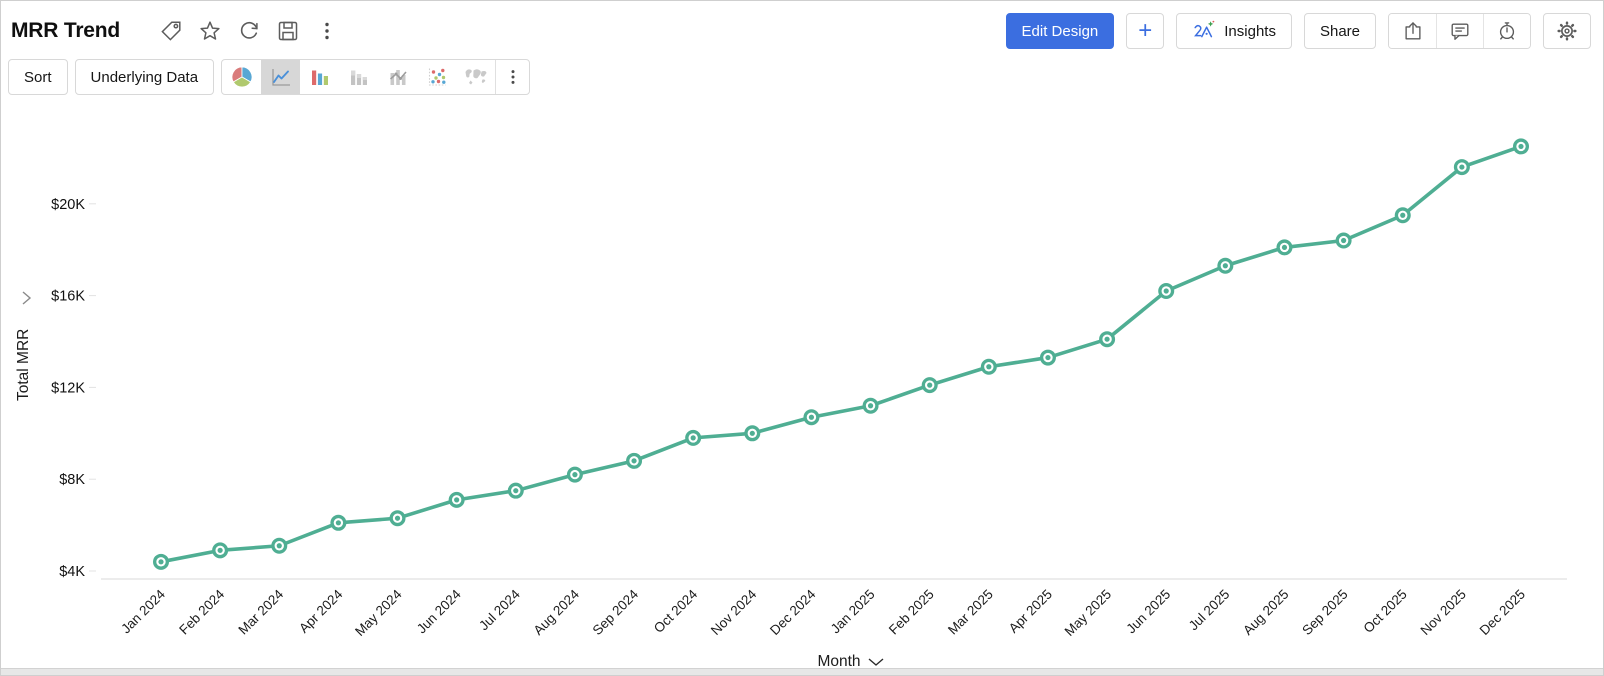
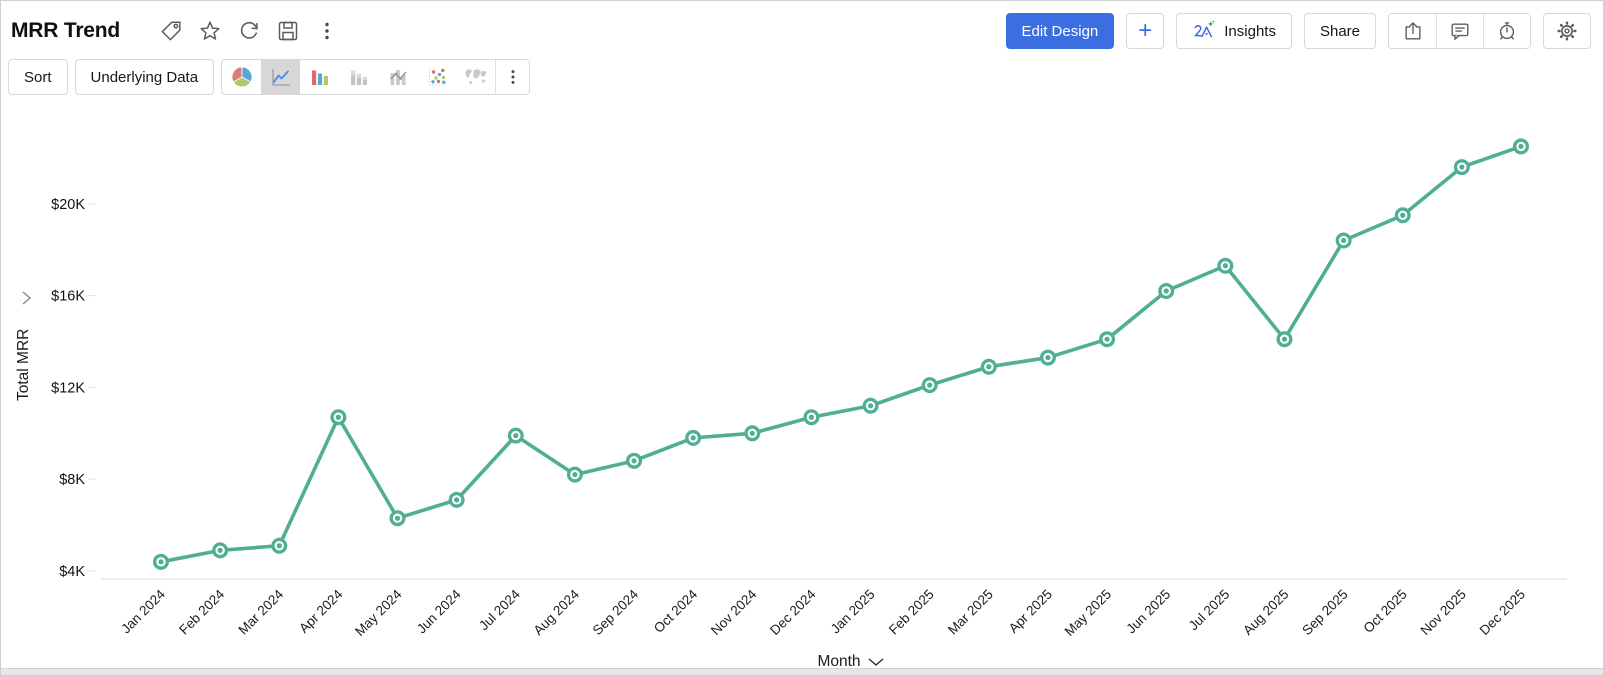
Apr 2024: $6.1K -> $10.7K
Jul 2024: $7.5K -> $9.9K
Aug 2025: $18.1K -> $14.1K
